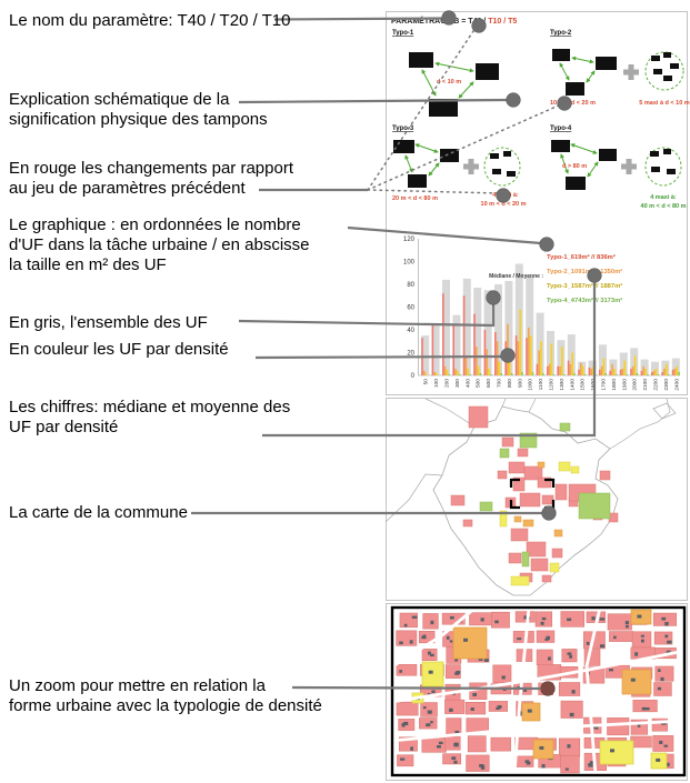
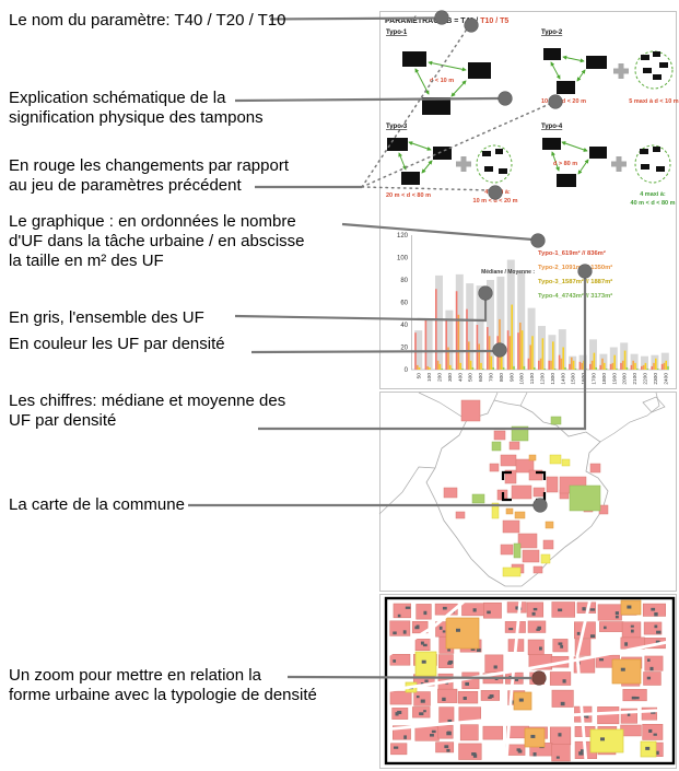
Typo-2/300: 6 -> 20
Typo-2/400: 17 -> 49
